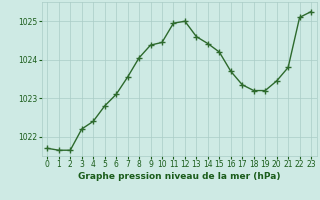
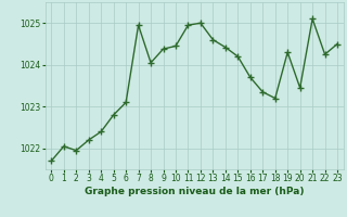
1: 1021.65 -> 1022.05
2: 1021.65 -> 1021.95
7: 1023.55 -> 1024.95
19: 1023.20 -> 1024.30
21: 1023.80 -> 1025.10
22: 1025.10 -> 1024.25
23: 1025.25 -> 1024.50
